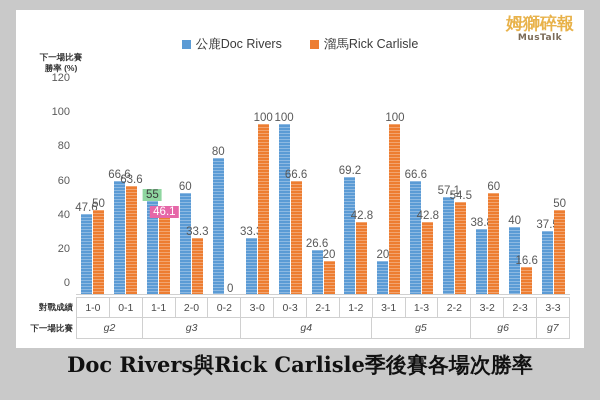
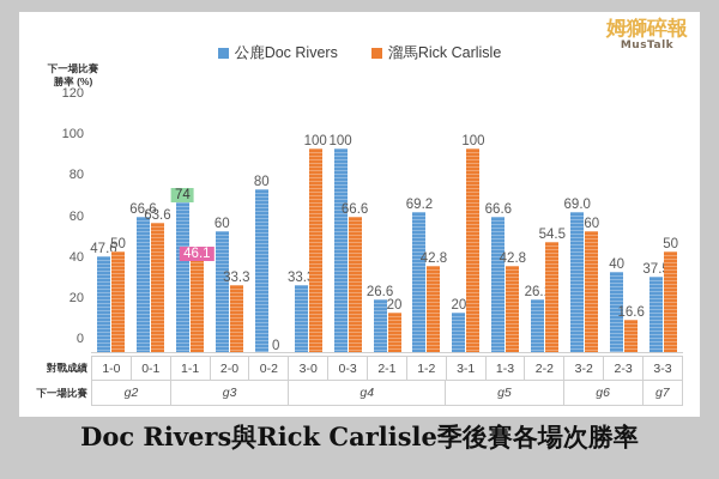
公鹿Doc Rivers/1-1: 55 -> 74
公鹿Doc Rivers/2-2: 57.1 -> 26.1
公鹿Doc Rivers/3-2: 38.8 -> 69.0
